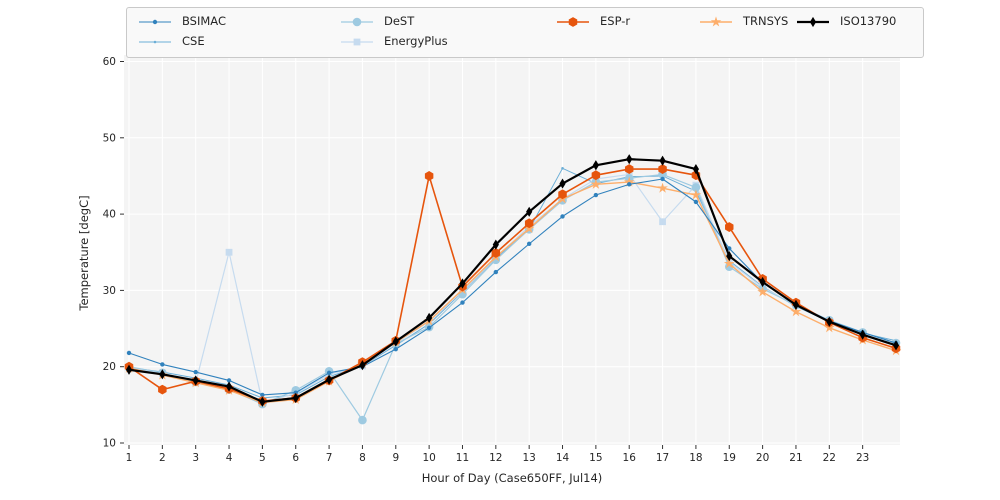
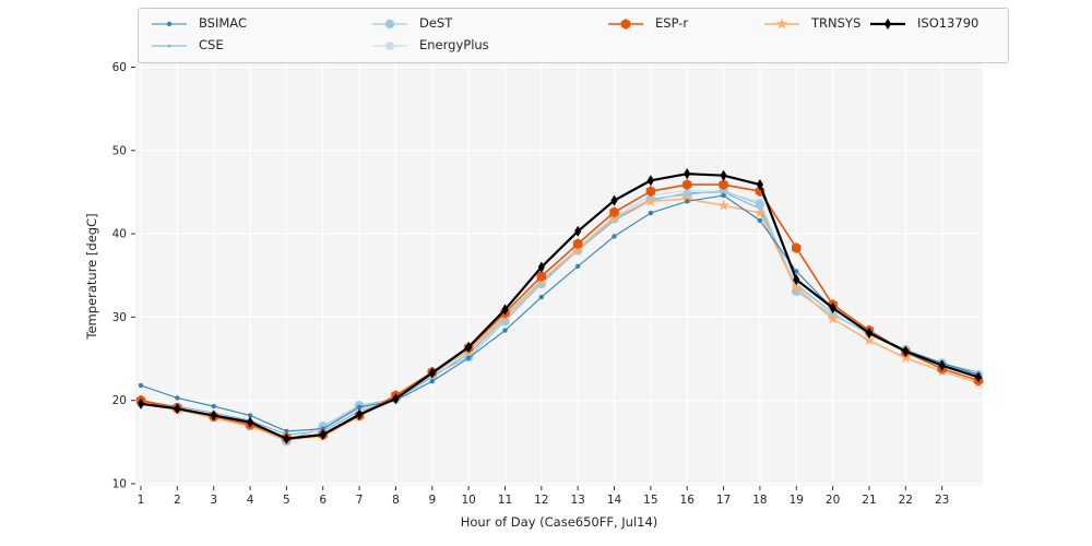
ESP-r/2: 17 -> 19
EnergyPlus/4: 35 -> 17
DeST/8: 13 -> 20
ESP-r/10: 45 -> 26
CSE/14: 46 -> 42
EnergyPlus/17: 39 -> 45
